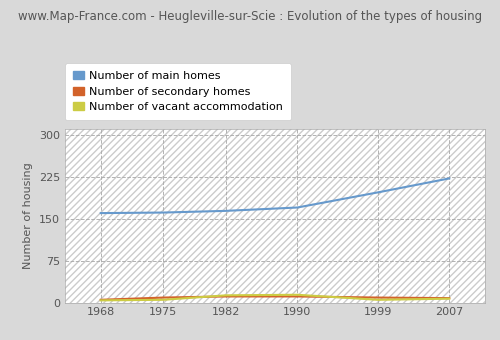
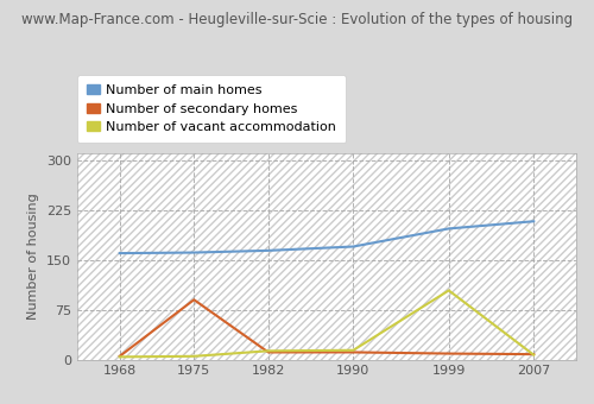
Number of secondary homes/1975: 9 -> 90
Number of vacant accommodation/1999: 5 -> 104
Number of main homes/2007: 222 -> 208
